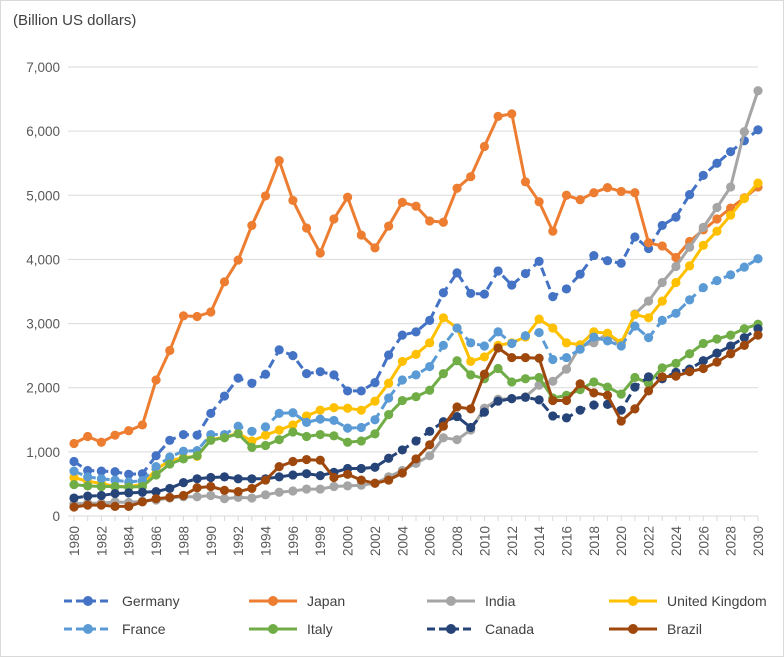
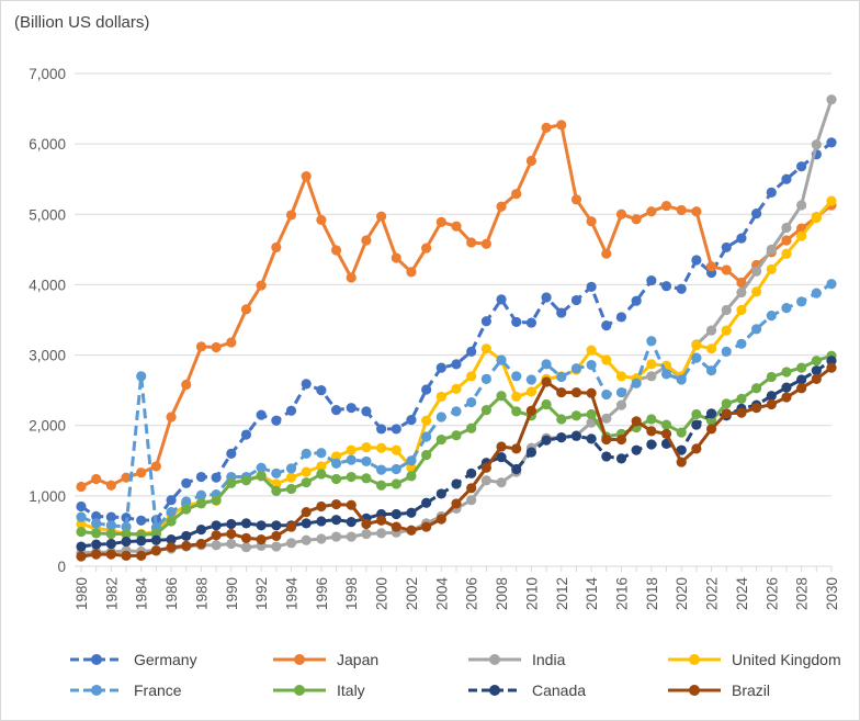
France/1984: 500 -> 2700
United Kingdom/2002: 1800 -> 1400
France/2018: 2800 -> 3200
